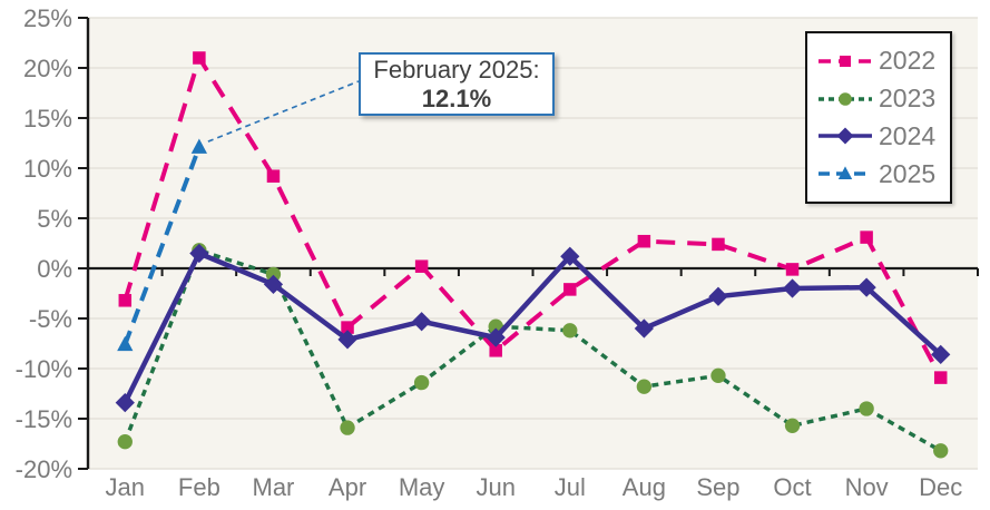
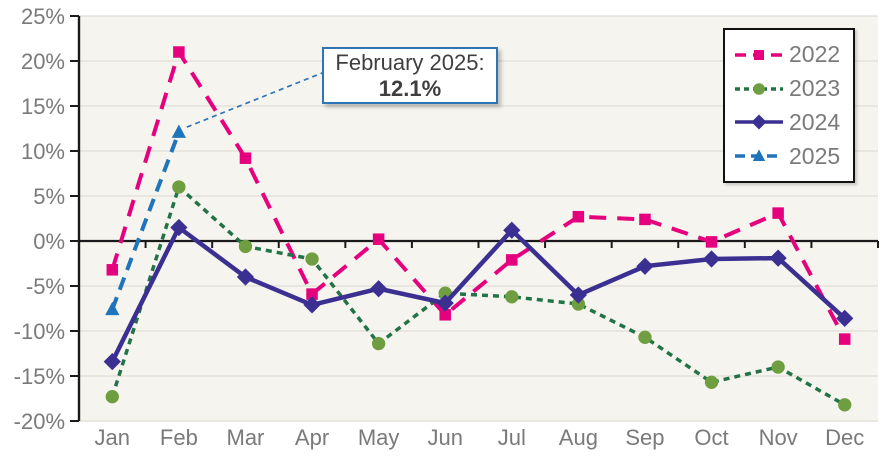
2023/Feb: 2% -> 6%
2024/Mar: -2% -> -4%
2023/Apr: -16% -> -2%
2023/Aug: -12% -> -7%
